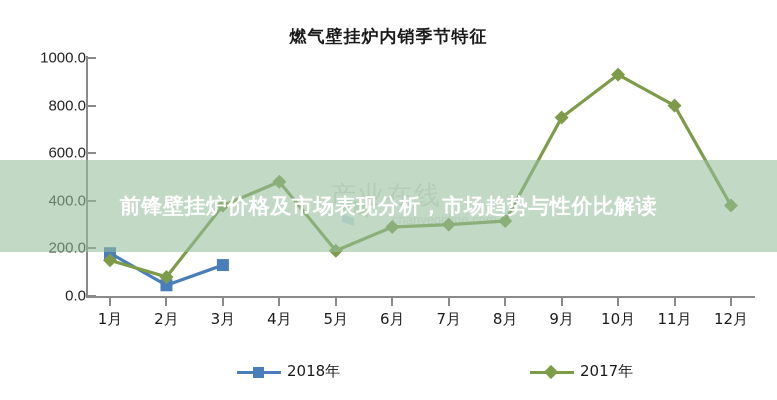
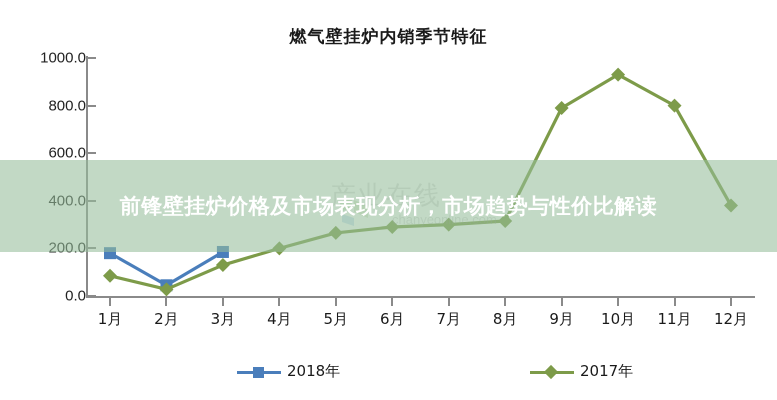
2017年/1月: 150 -> 80
2017年/2月: 80 -> 30
2018年/3月: 130 -> 180
2017年/3月: 380 -> 130
2017年/4月: 480 -> 200
2017年/5月: 190 -> 260
2017年/9月: 750 -> 790
